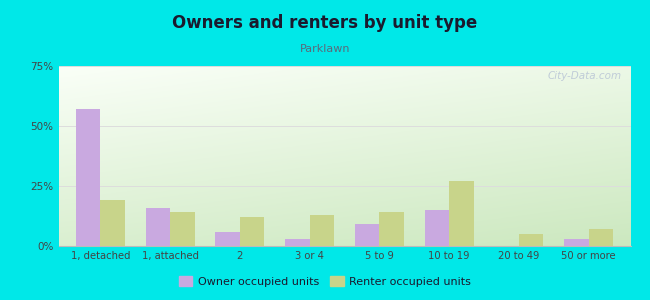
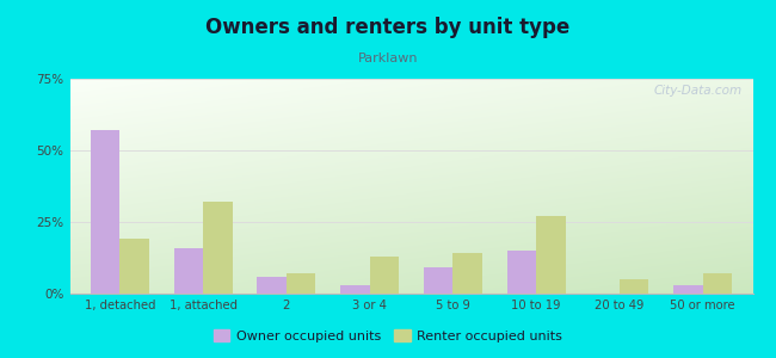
Renter occupied units/1, attached: 14% -> 32%
Renter occupied units/2: 12% -> 7%
